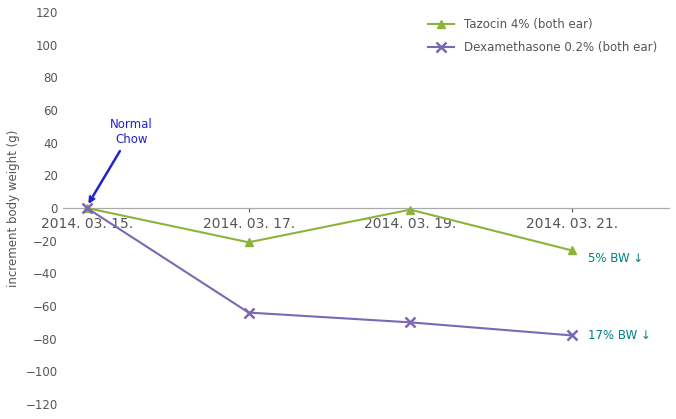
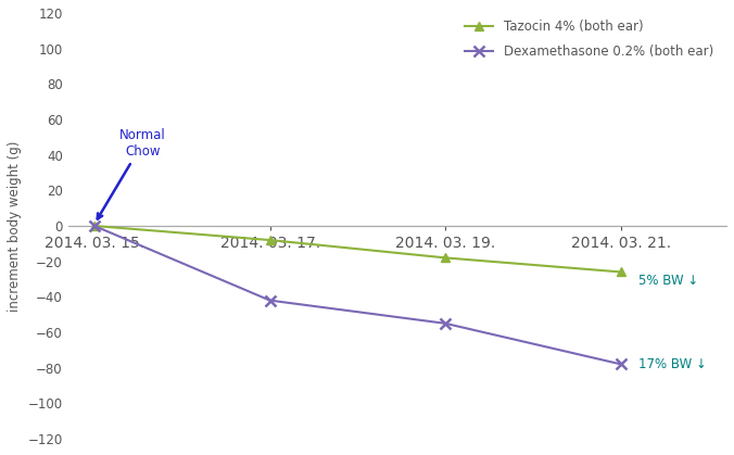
Tazocin 4% (both ear)/2014. 03. 17.: -21 -> -8
Dexamethasone 0.2% (both ear)/2014. 03. 17.: -64 -> -42
Tazocin 4% (both ear)/2014. 03. 19.: -1 -> -18
Dexamethasone 0.2% (both ear)/2014. 03. 19.: -70 -> -55
